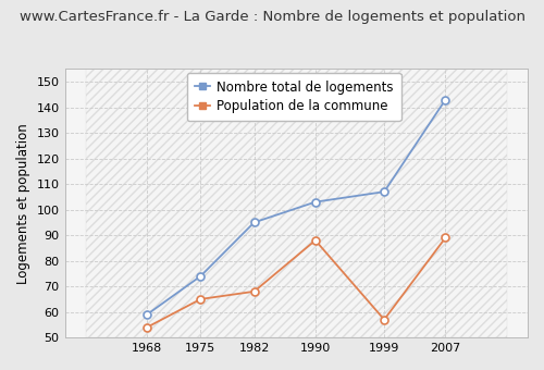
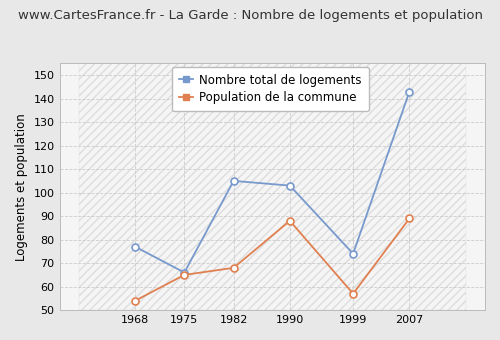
Nombre total de logements/1968: 59 -> 77
Nombre total de logements/1975: 74 -> 66
Nombre total de logements/1982: 95 -> 105
Nombre total de logements/1999: 107 -> 74
